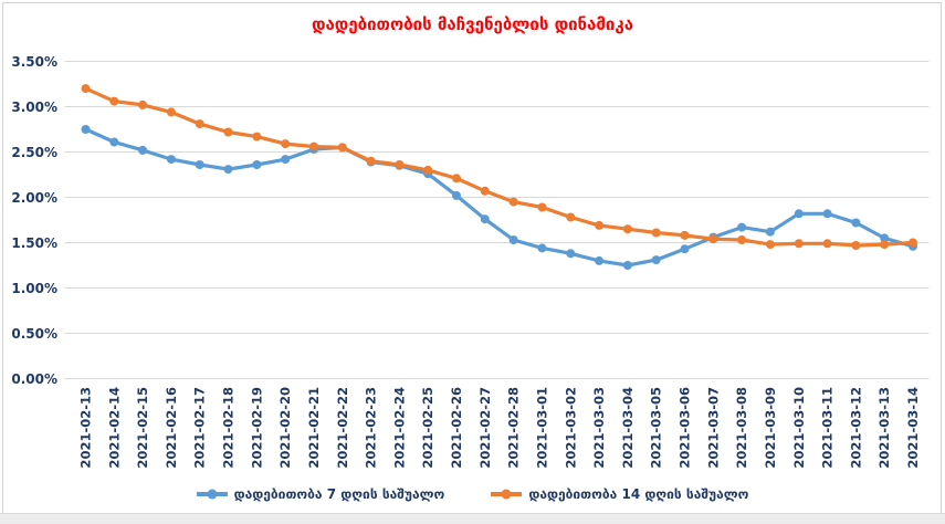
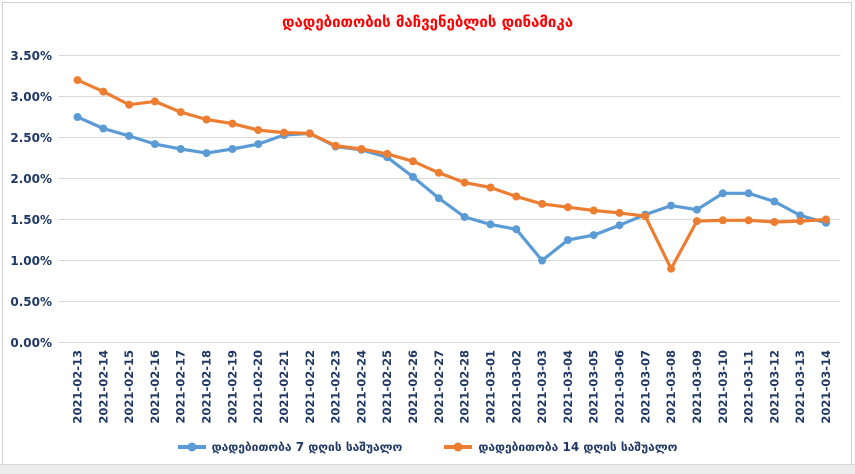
დადებითობა 14 დღის საშუალო/2021-02-15: 3.0% -> 2.9%
დადებითობა 7 დღის საშუალო/2021-03-03: 1.3% -> 1.0%
დადებითობა 14 დღის საშუალო/2021-03-08: 1.5% -> 0.9%
